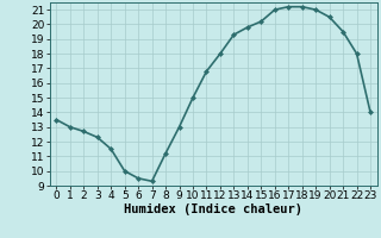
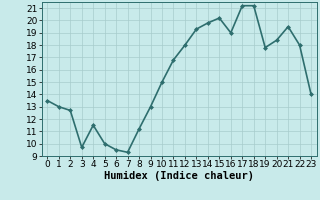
3: 12.3 -> 9.7
16: 21.0 -> 19.0
19: 21.0 -> 17.8
20: 20.5 -> 18.4
